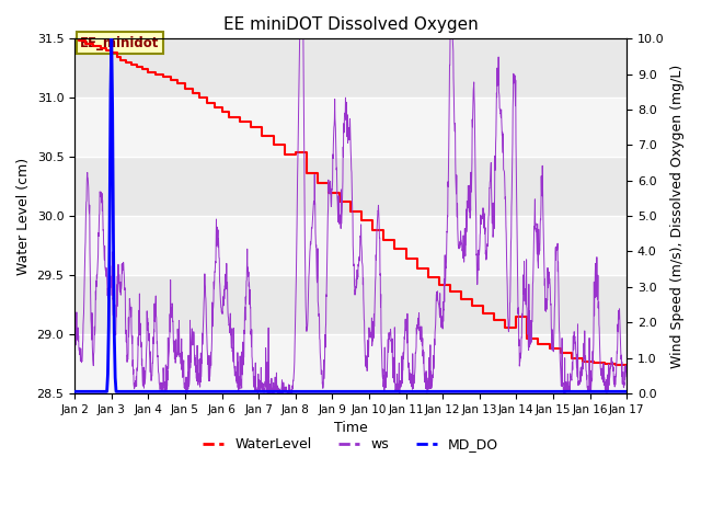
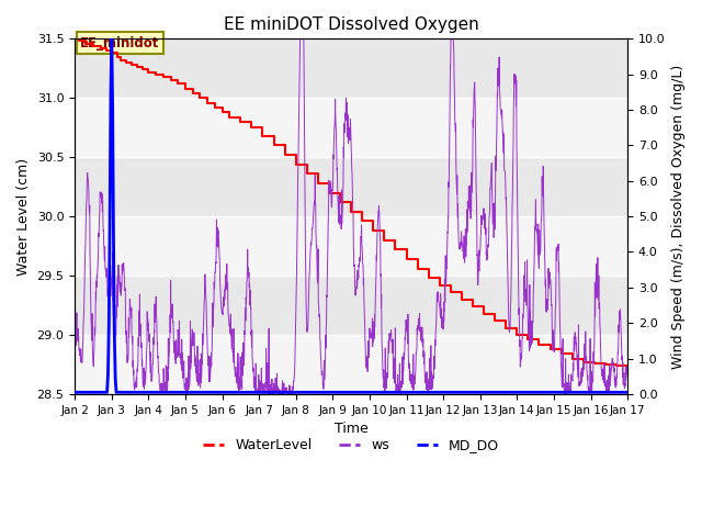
WaterLevel/Jan 8: 30.54 -> 30.44
WaterLevel/Jan 14: 29.15 -> 29.00
